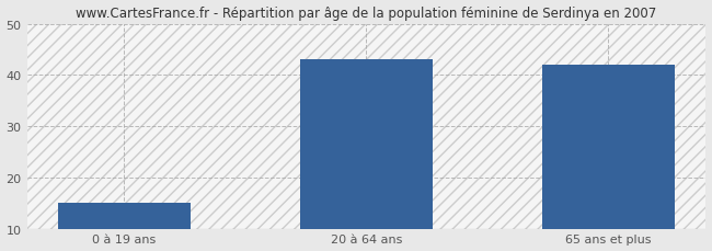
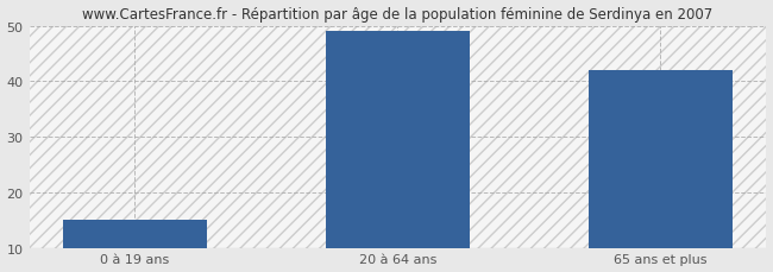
20 à 64 ans: 43 -> 49
